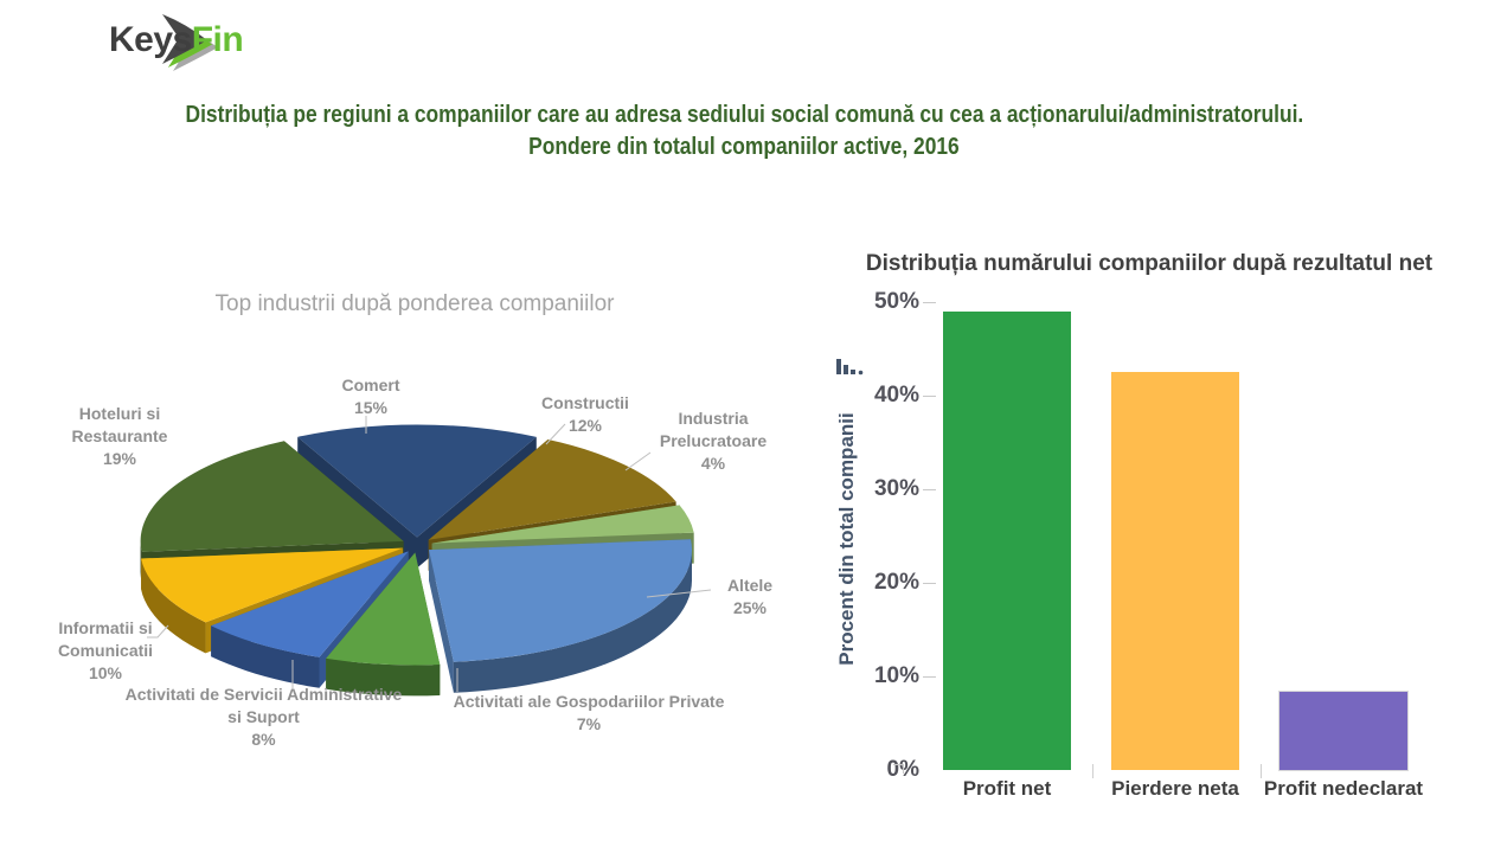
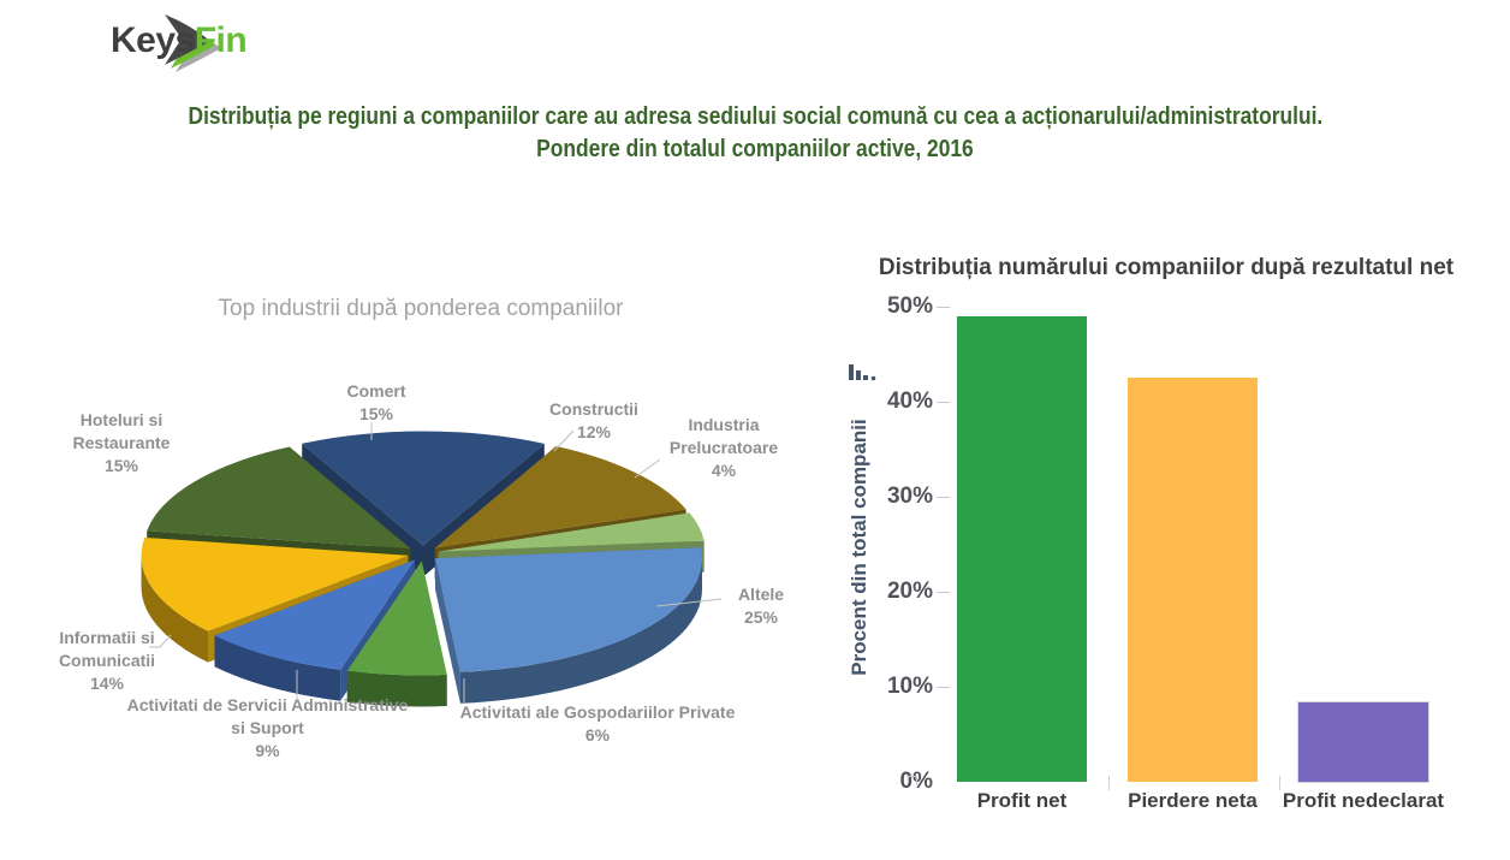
Top industrii după ponderea companiilor/Activitati ale Gospodariilor Private: 7% -> 6%
Top industrii după ponderea companiilor/Activitati de Servicii Administrative si Suport: 8% -> 9%
Top industrii după ponderea companiilor/Informatii si Comunicatii: 10% -> 14%
Top industrii după ponderea companiilor/Hoteluri si Restaurante: 19% -> 15%
